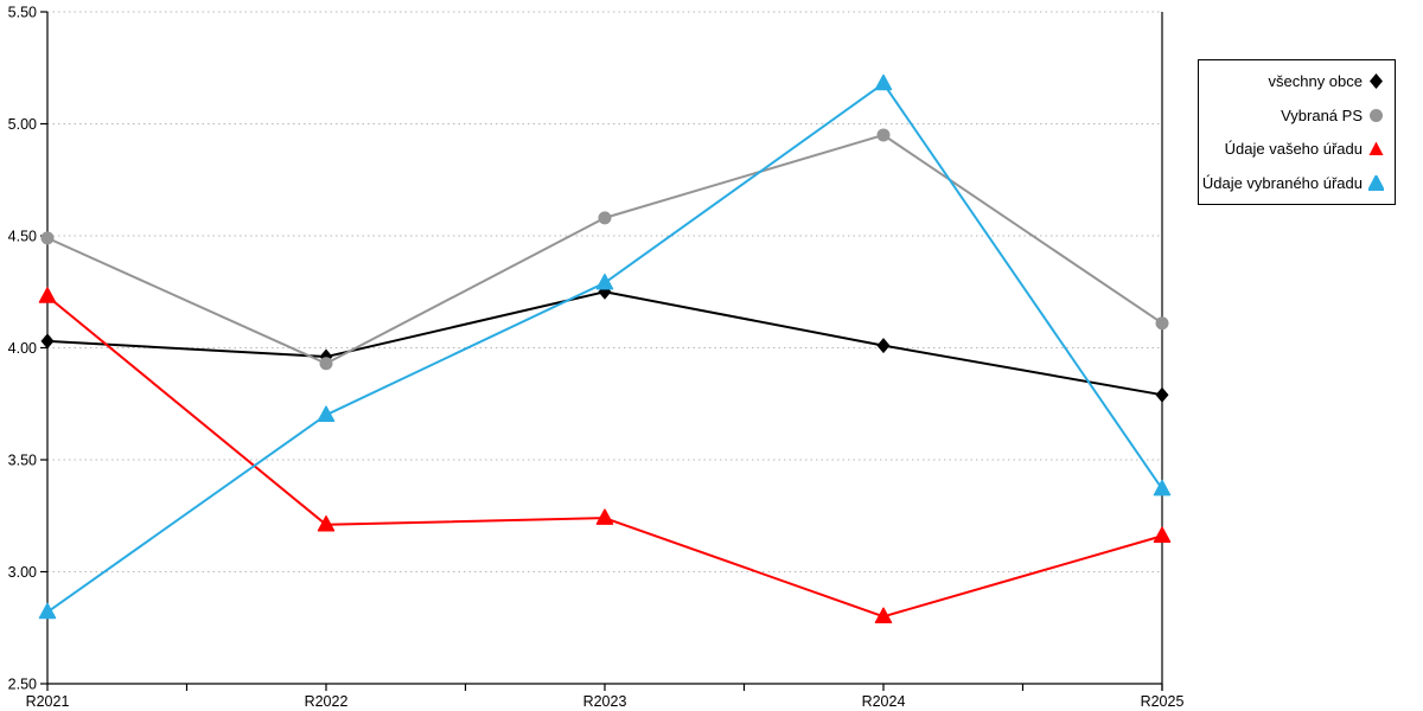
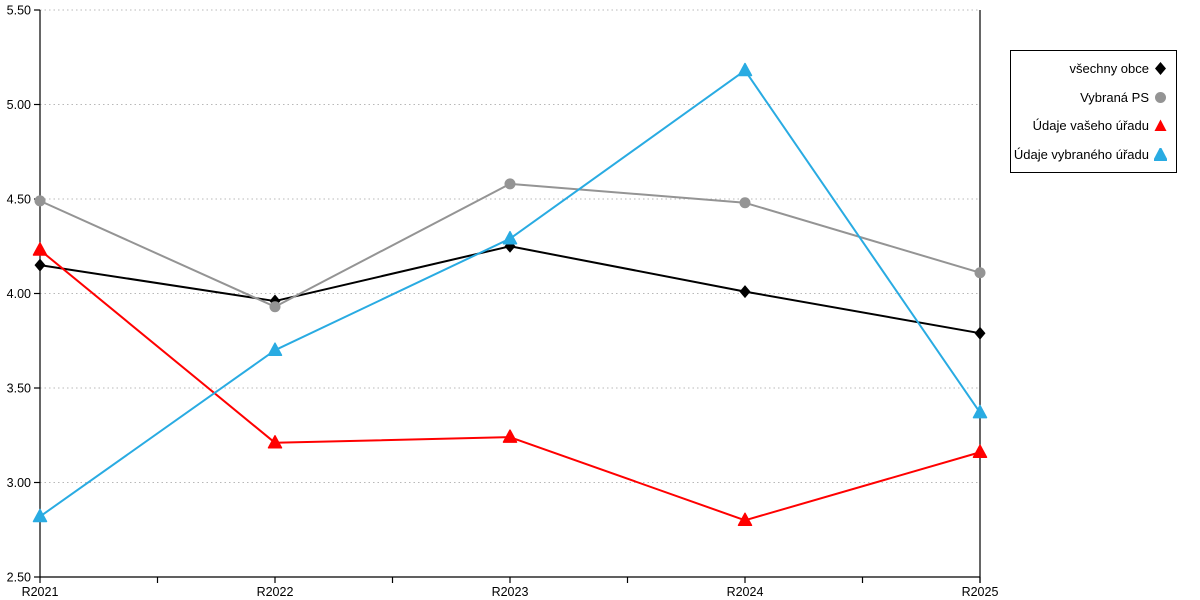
všechny obce/R2021: 4.03 -> 4.15
Vybraná PS/R2024: 4.95 -> 4.48
